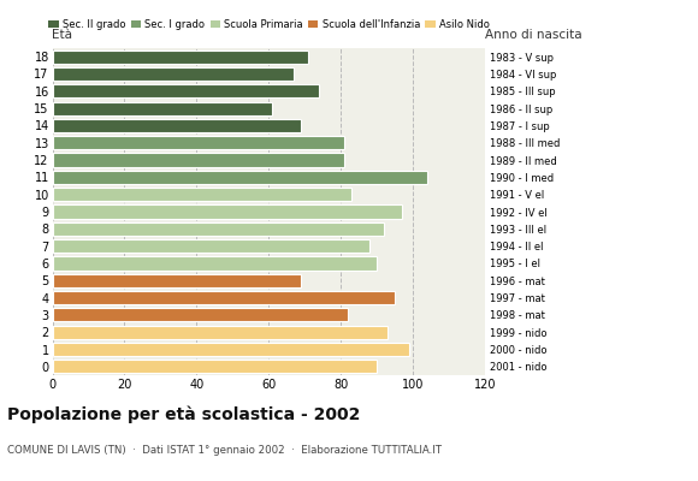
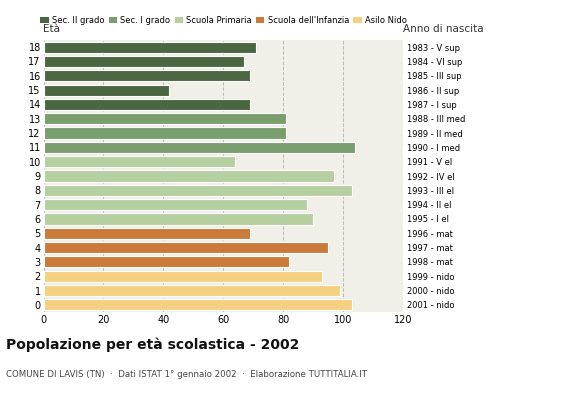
16: 74 -> 69
15: 61 -> 42
10: 83 -> 64
8: 92 -> 103
0: 90 -> 103
